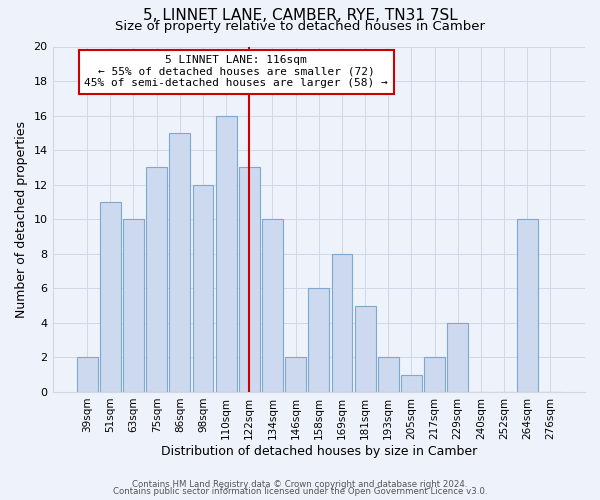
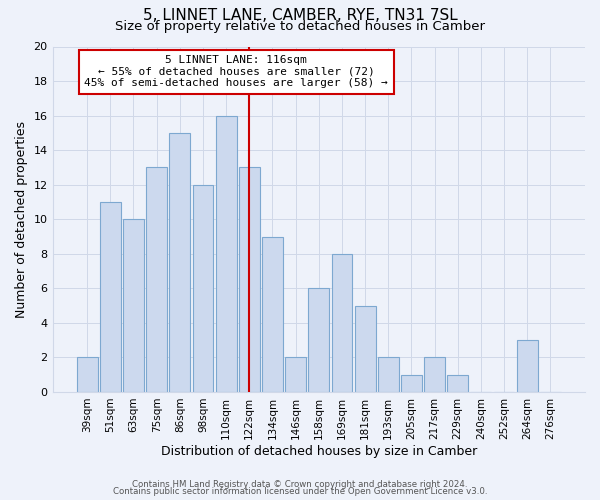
134sqm: 10 -> 9
229sqm: 4 -> 1
264sqm: 10 -> 3
